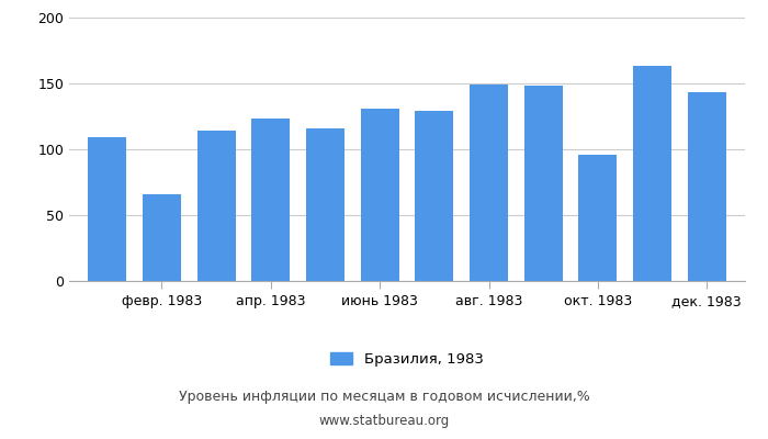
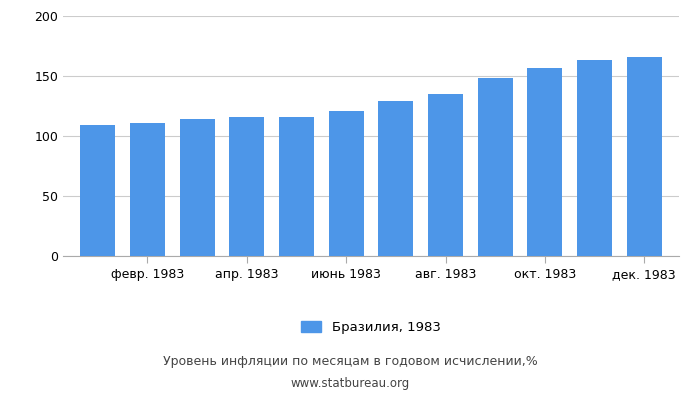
февр. 1983: 66 -> 111
апр. 1983: 123 -> 116
июнь 1983: 131 -> 121
авг. 1983: 149 -> 135
окт. 1983: 96 -> 157
дек. 1983: 143 -> 166
